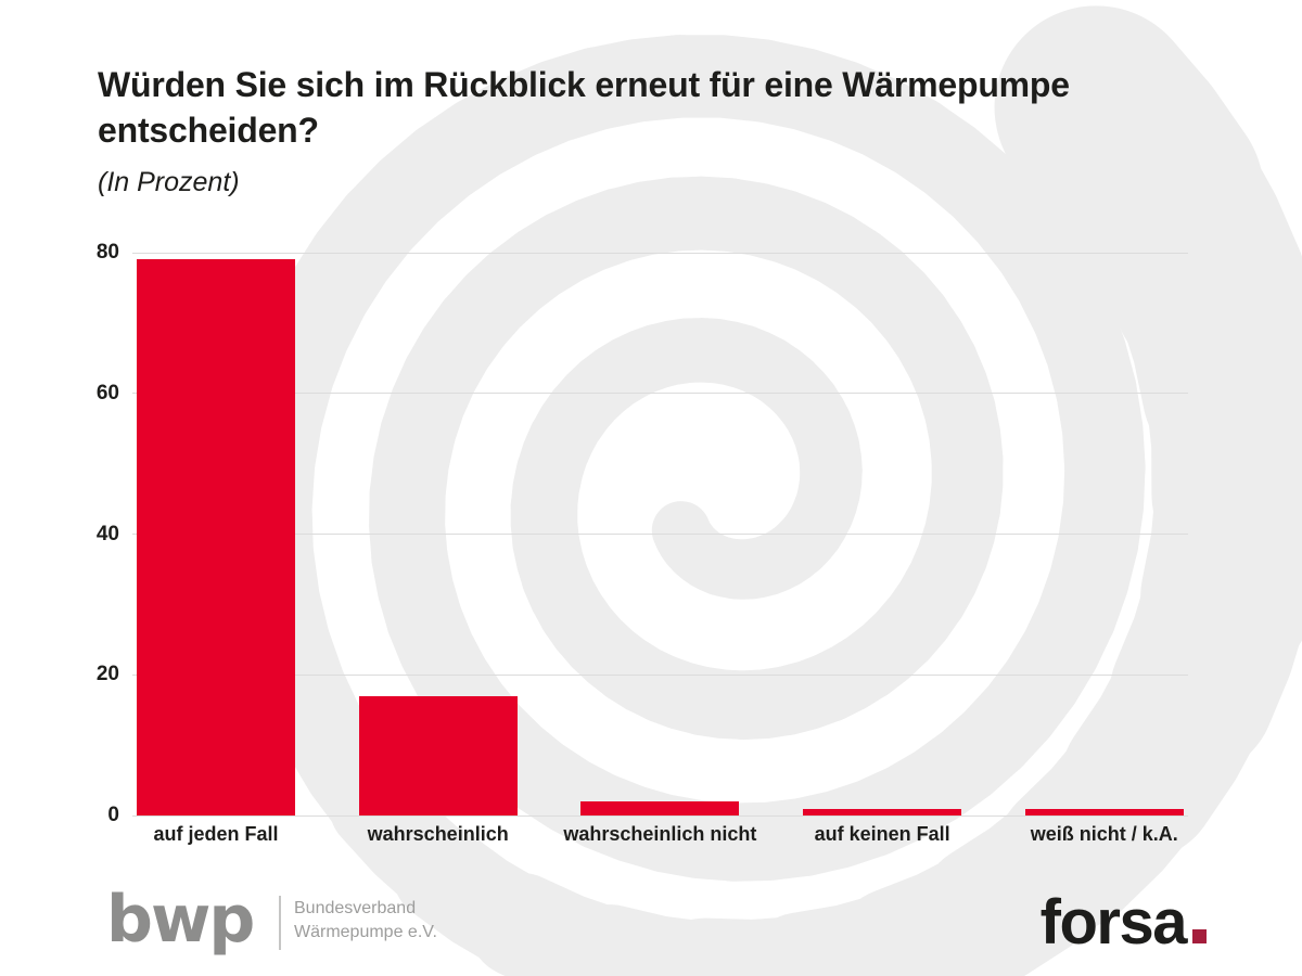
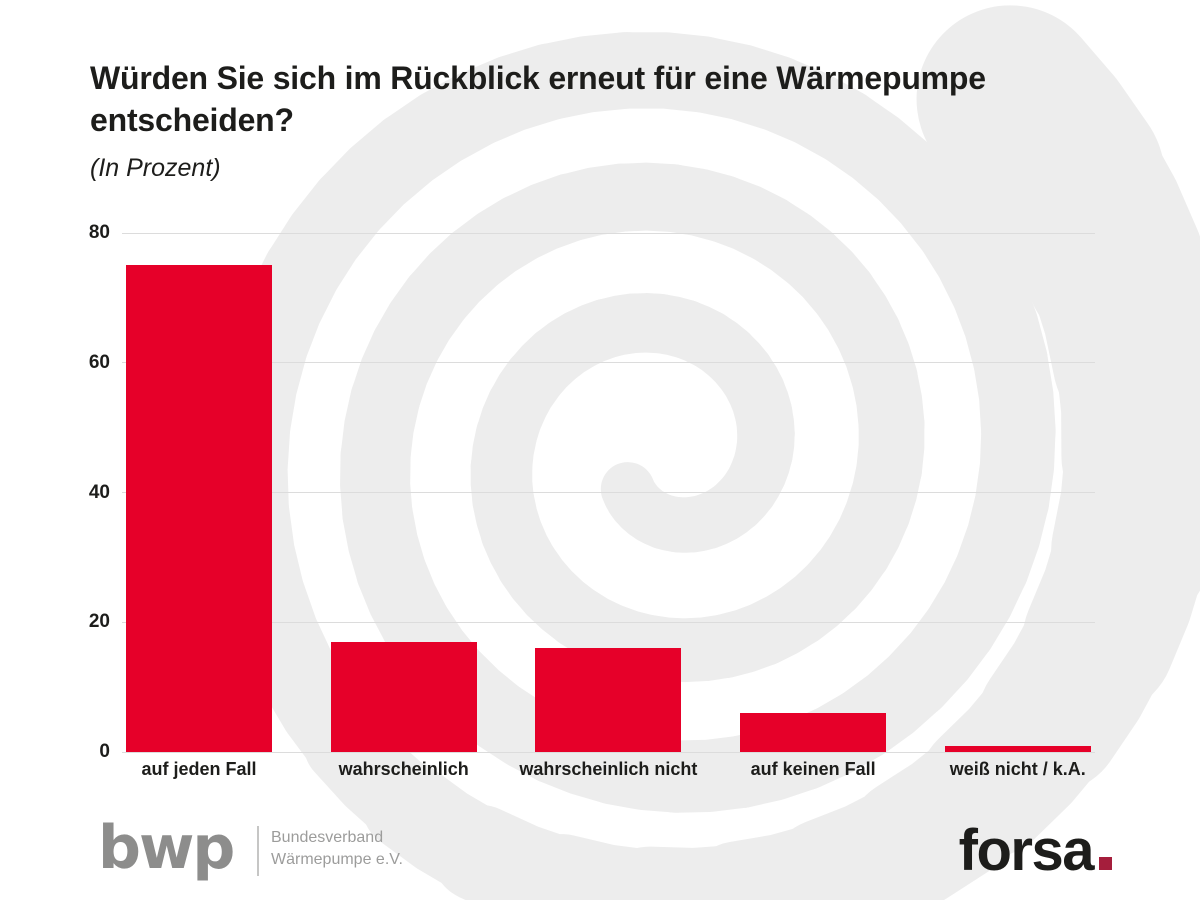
auf jeden Fall: 79 -> 75
wahrscheinlich nicht: 2 -> 16
auf keinen Fall: 1 -> 6
